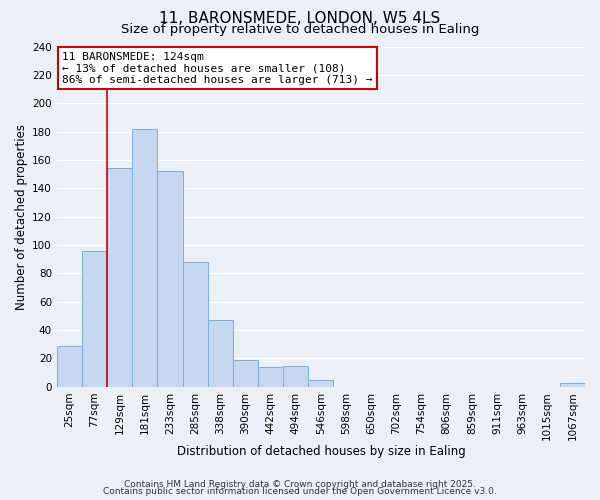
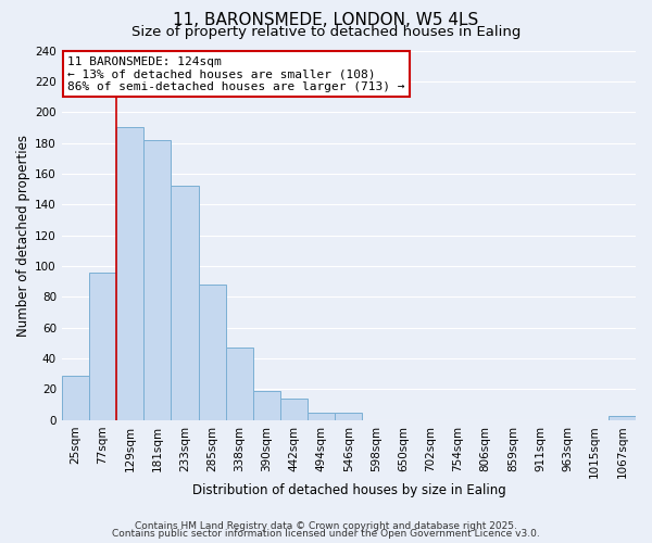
129sqm: 154 -> 190
494sqm: 15 -> 5
